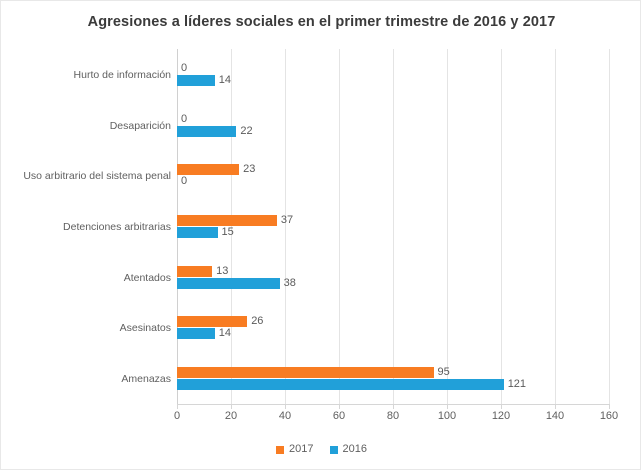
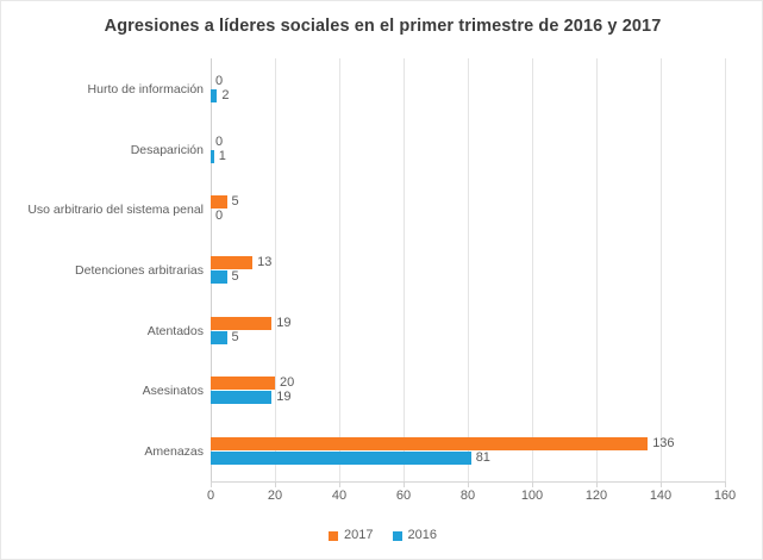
2016/Hurto de información: 14 -> 2
2016/Desaparición: 22 -> 1
2017/Uso arbitrario del sistema penal: 23 -> 5
2017/Detenciones arbitrarias: 37 -> 13
2016/Detenciones arbitrarias: 15 -> 5
2017/Atentados: 13 -> 19
2016/Atentados: 38 -> 5
2017/Asesinatos: 26 -> 20
2016/Asesinatos: 14 -> 19
2017/Amenazas: 95 -> 136
2016/Amenazas: 121 -> 81
